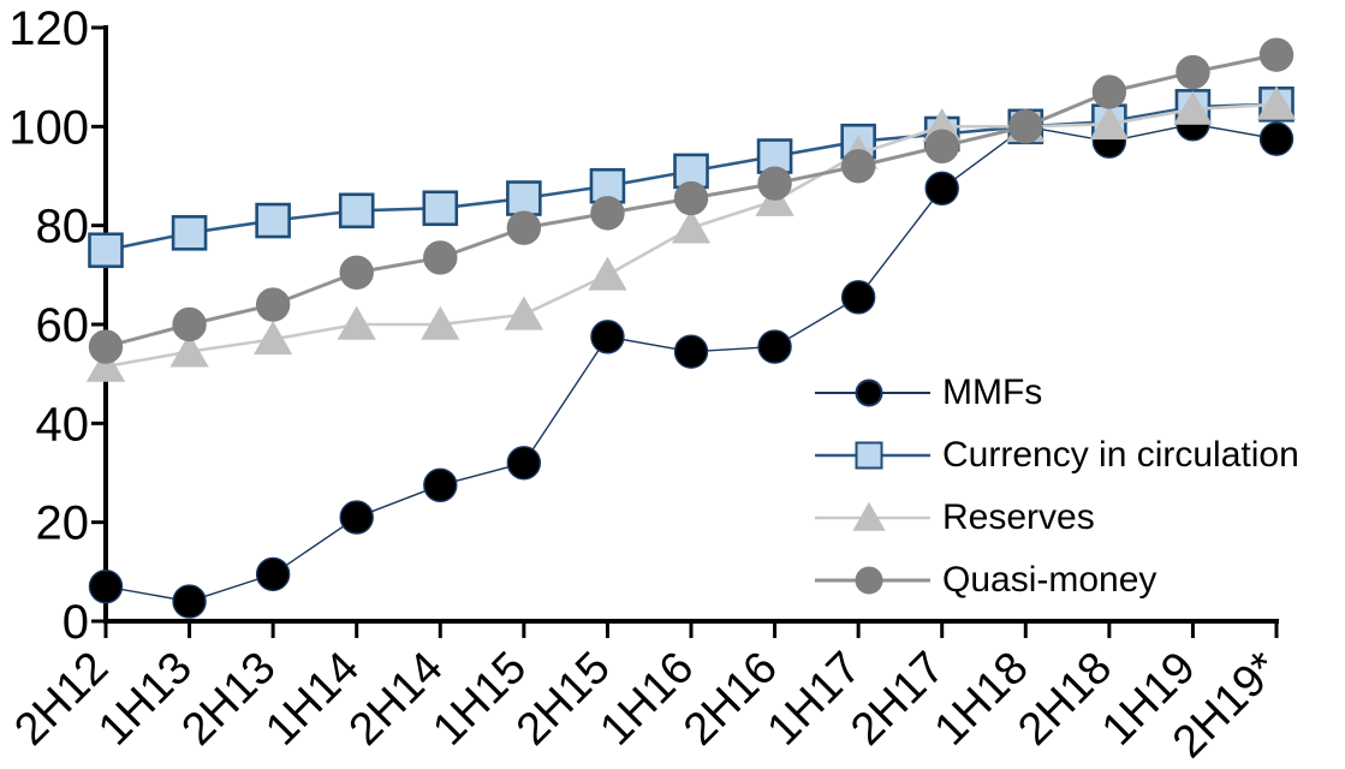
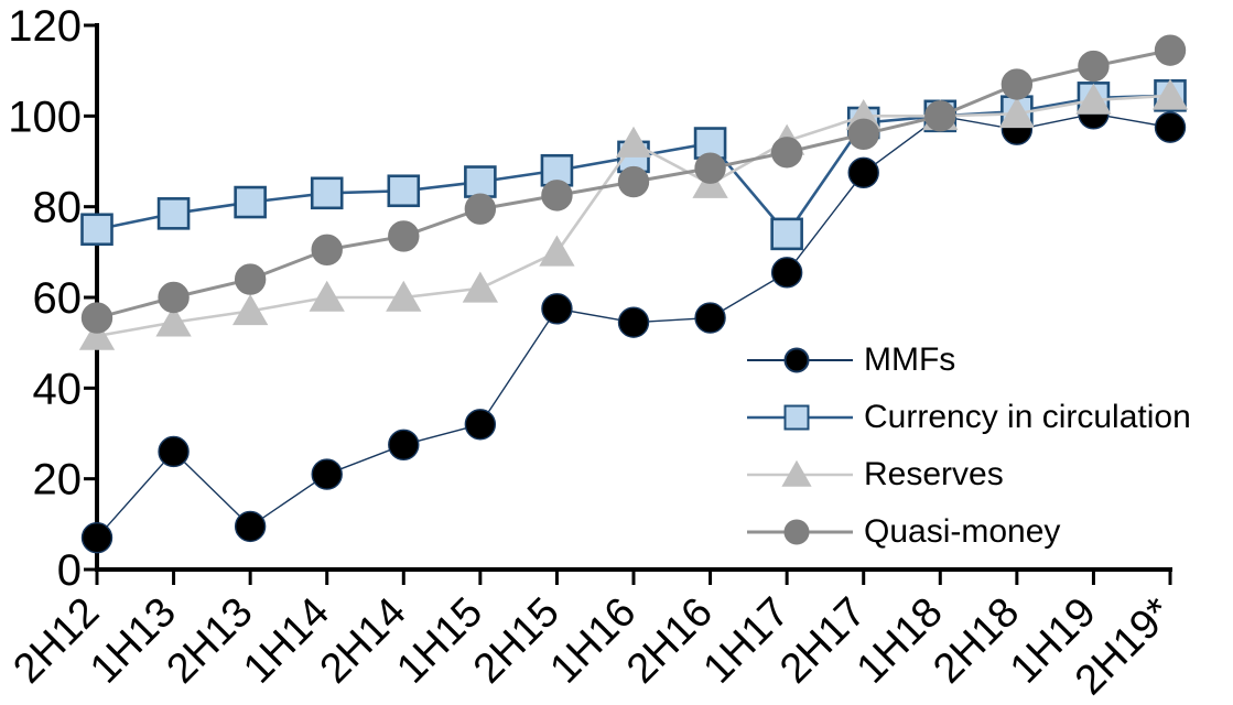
MMFs/1H13: 4 -> 26
Reserves/1H16: 80 -> 94
Currency in circulation/1H17: 97 -> 74
